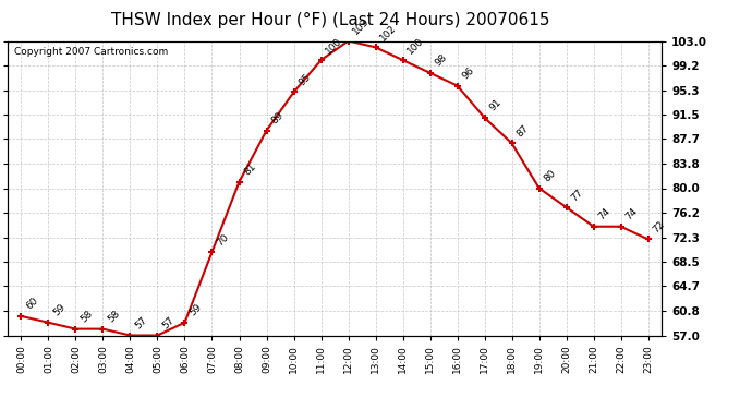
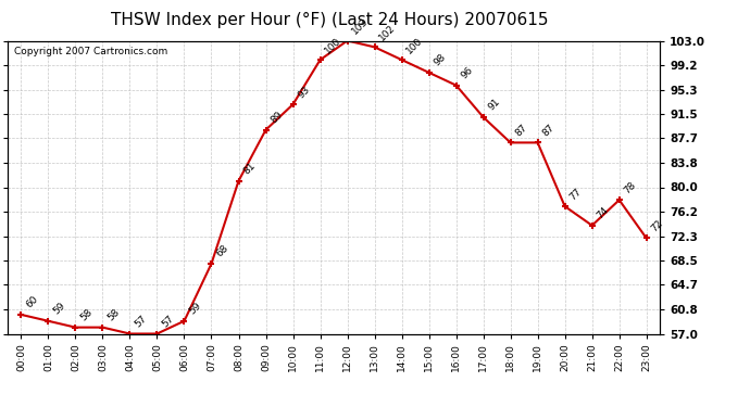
07:00: 70 -> 68
10:00: 95 -> 93
19:00: 80 -> 87
22:00: 74 -> 78
